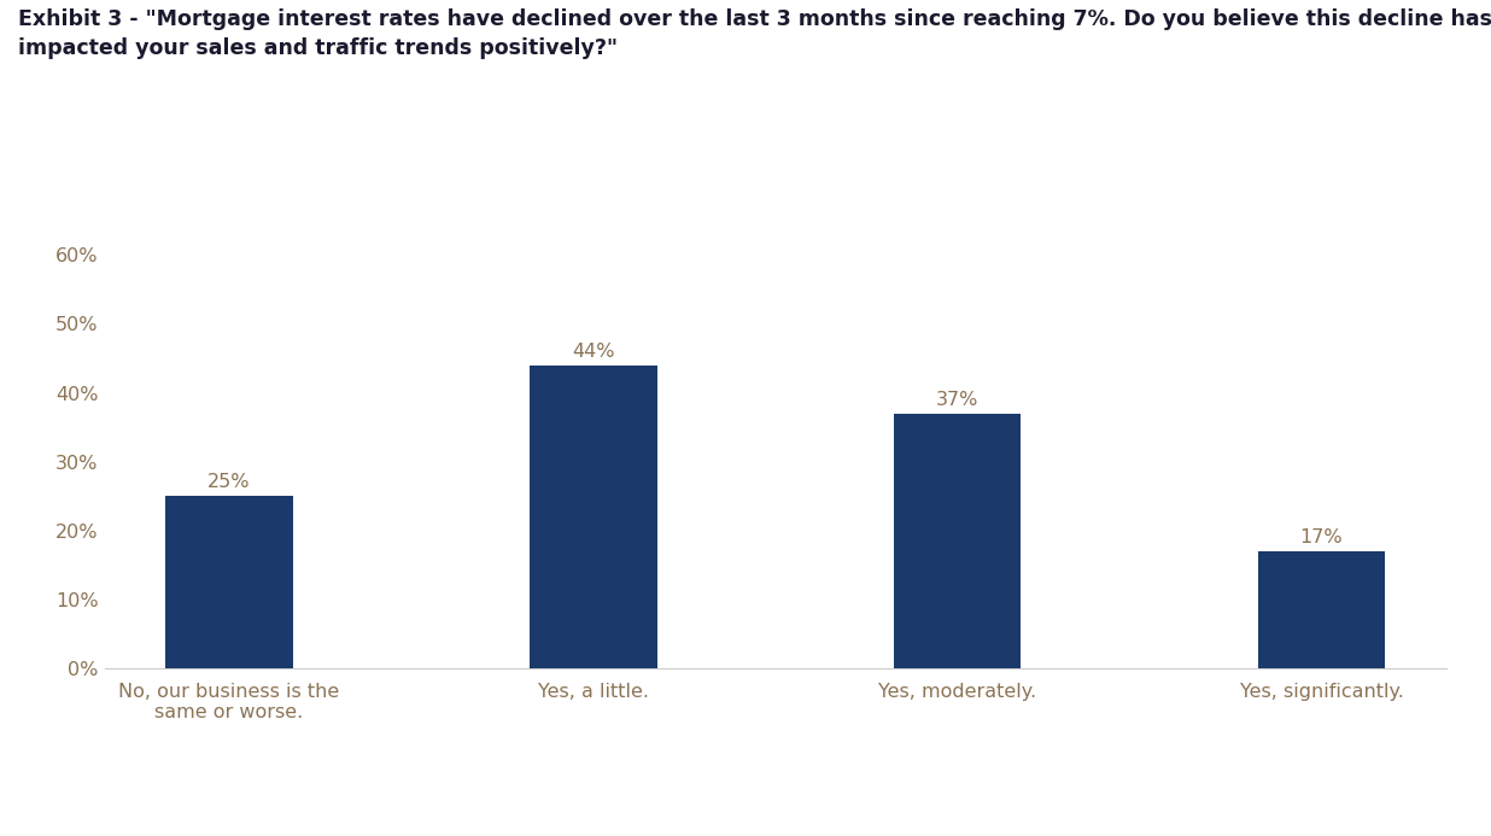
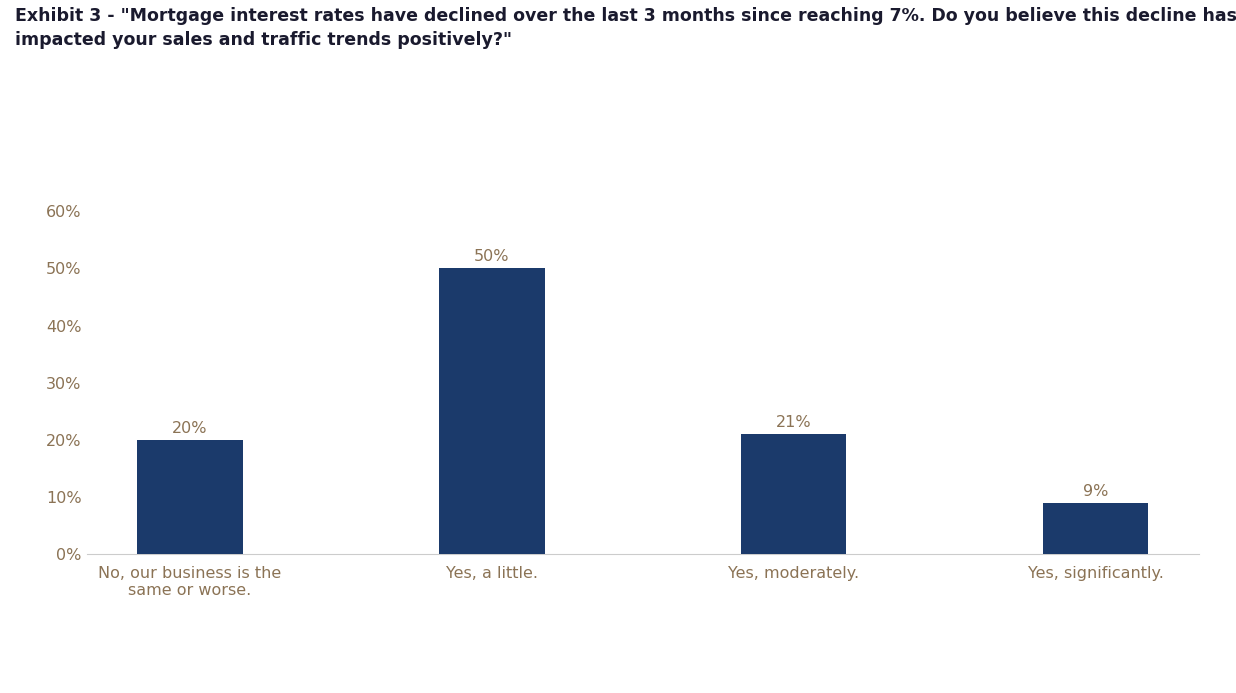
No, our business is the same or worse.: 25% -> 20%
Yes, a little.: 44% -> 50%
Yes, moderately.: 37% -> 21%
Yes, significantly.: 17% -> 9%
